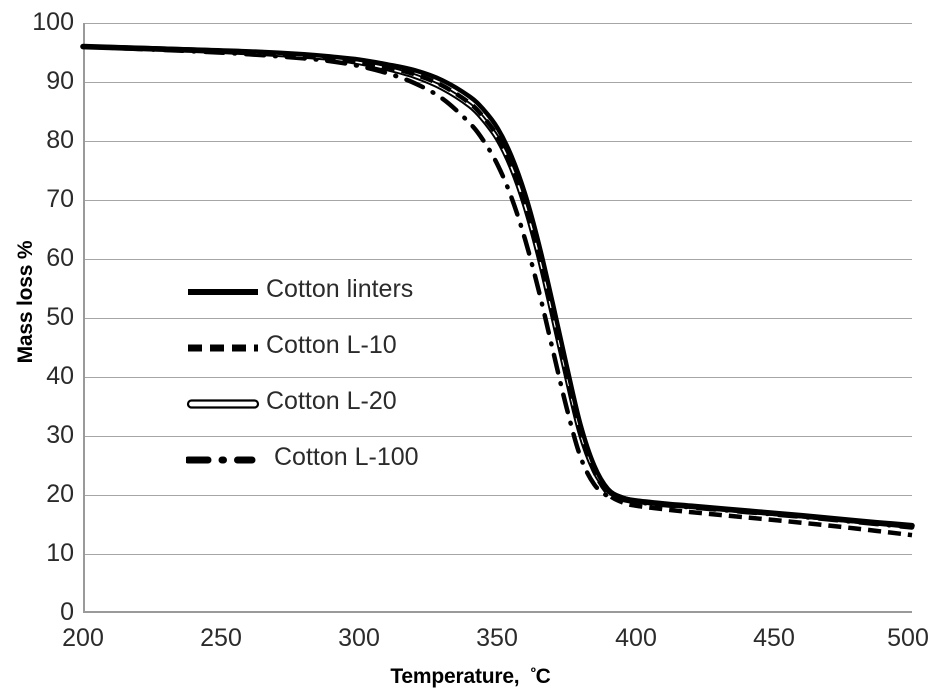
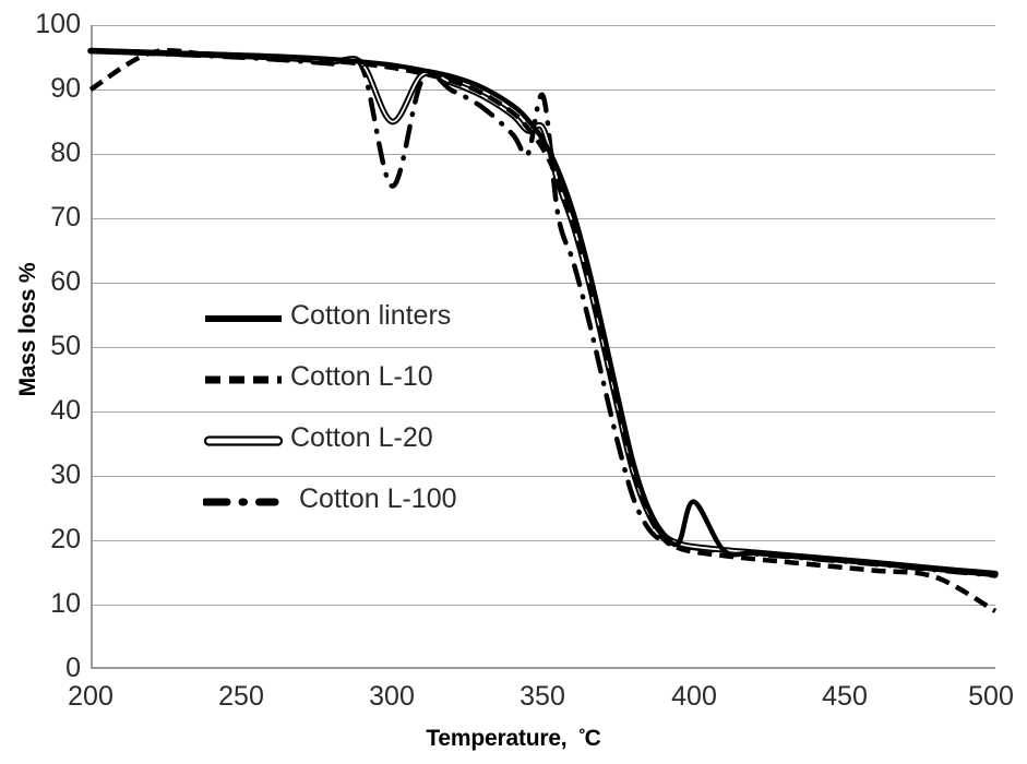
Cotton L-10/200: 96 -> 90
Cotton L-20/300: 93 -> 85
Cotton L-100/300: 93 -> 75
Cotton L-20/350: 80 -> 84
Cotton L-100/350: 76 -> 89
Cotton linters/400: 19 -> 26
Cotton L-10/500: 13 -> 9
